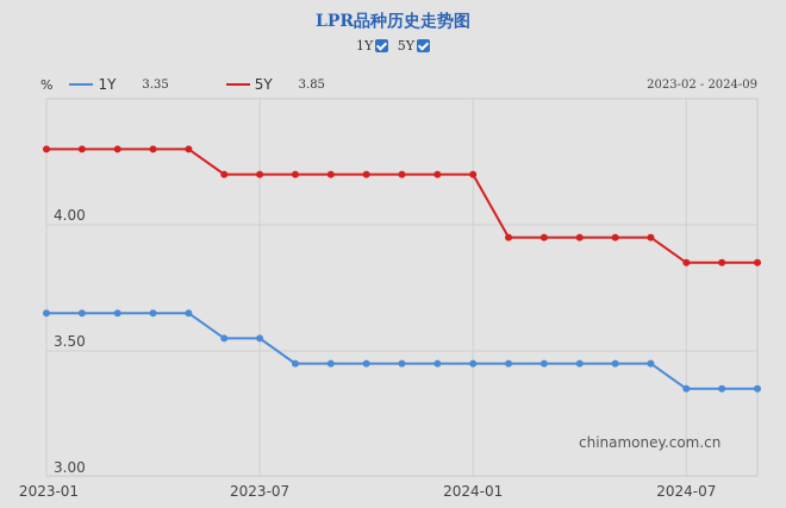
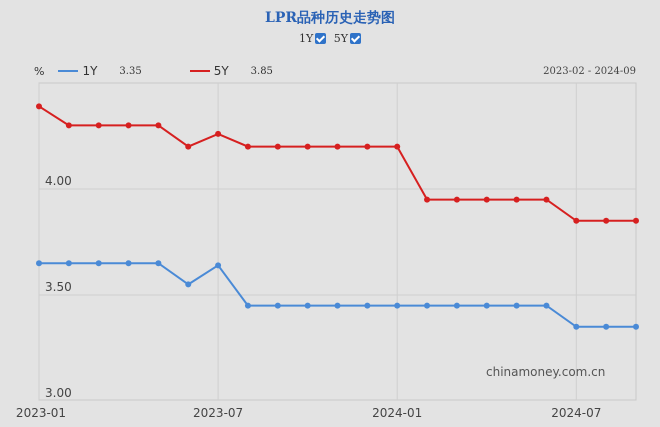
5Y/2023-01: 4.30 -> 4.39
1Y/2023-07: 3.55 -> 3.64
5Y/2023-07: 4.20 -> 4.26
